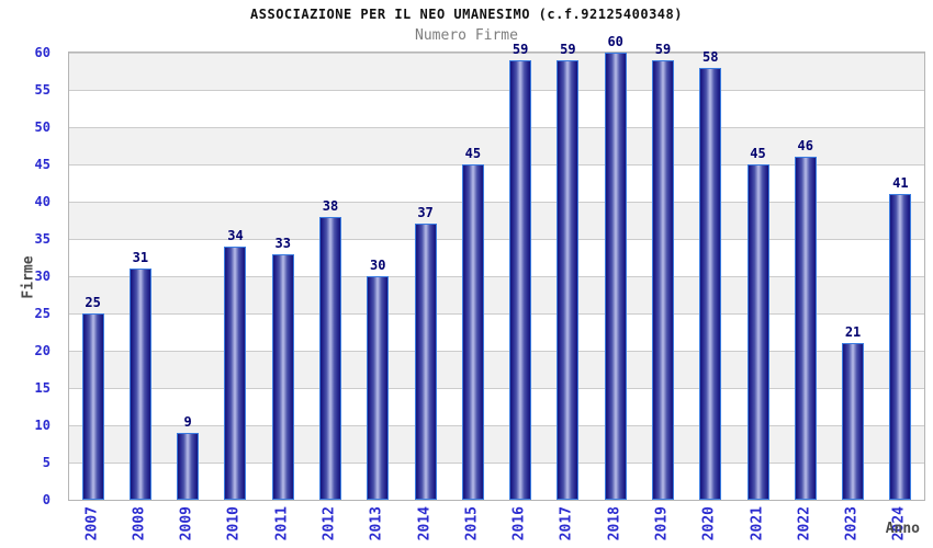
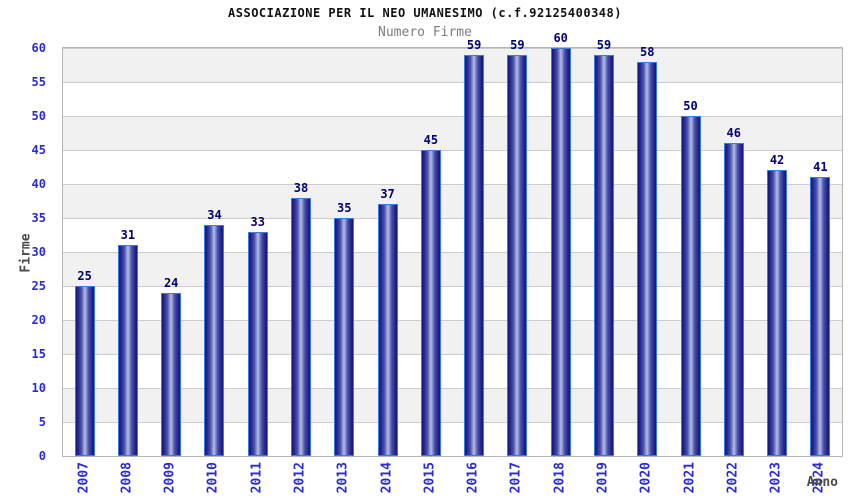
2009: 9 -> 24
2013: 30 -> 35
2021: 45 -> 50
2023: 21 -> 42
